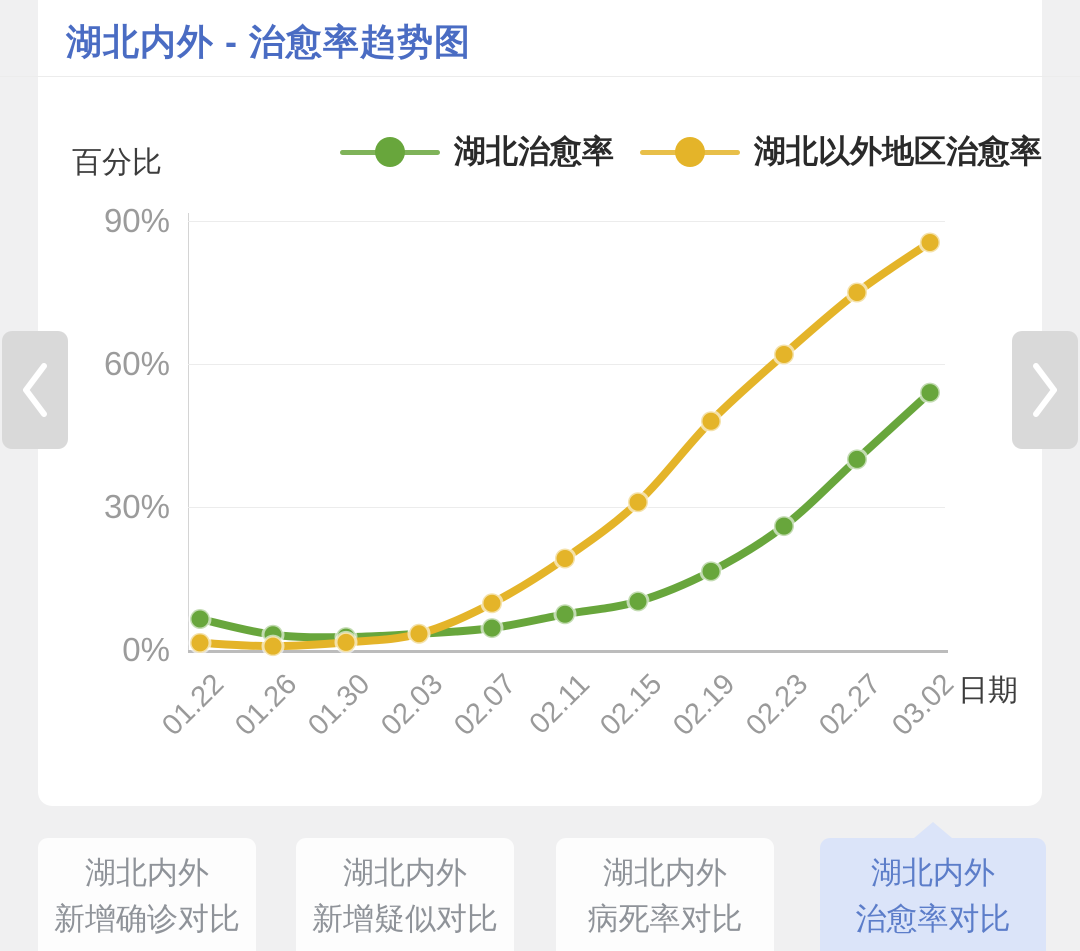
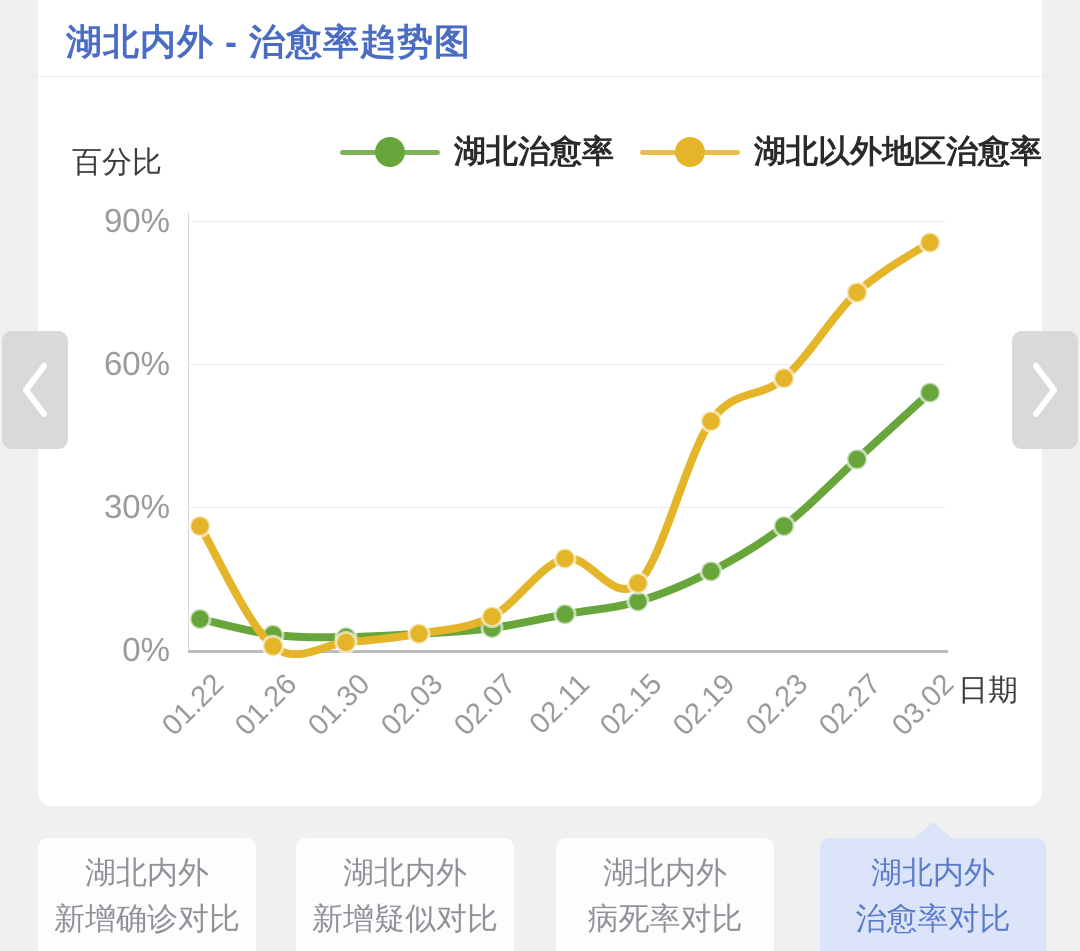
湖北以外地区治愈率/01.22: 2% -> 26%
湖北以外地区治愈率/02.07: 10% -> 7%
湖北以外地区治愈率/02.15: 31% -> 14%
湖北以外地区治愈率/02.23: 62% -> 57%
